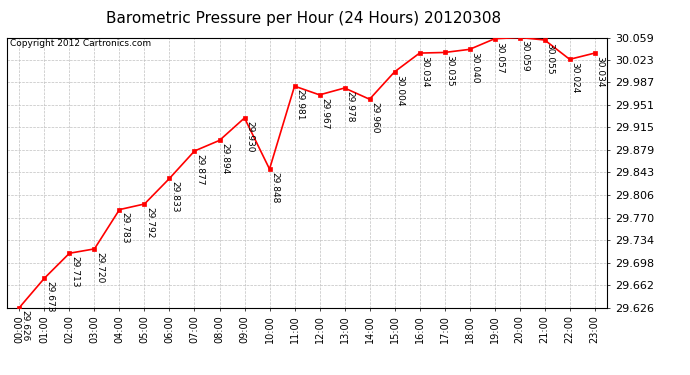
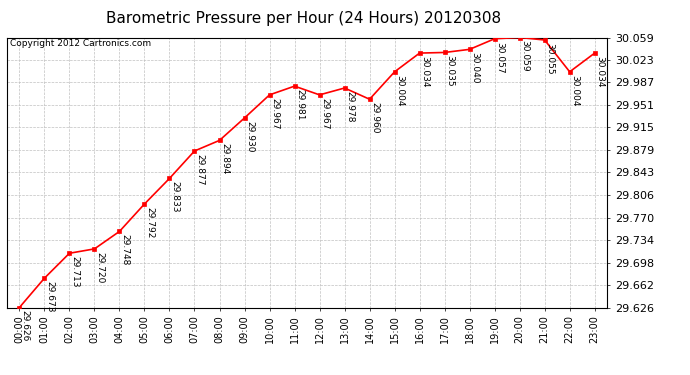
04:00: 29.783 -> 29.748
10:00: 29.848 -> 29.967
22:00: 30.024 -> 30.004
